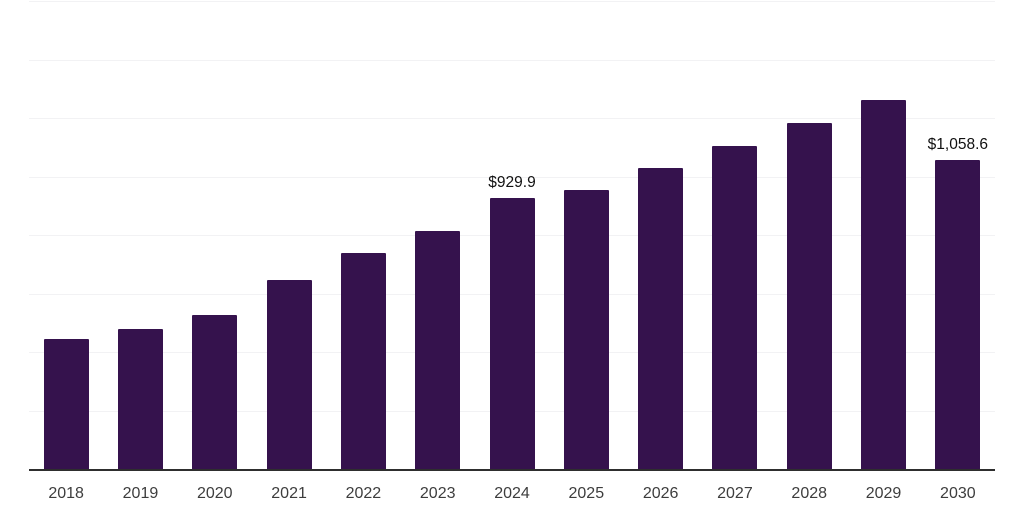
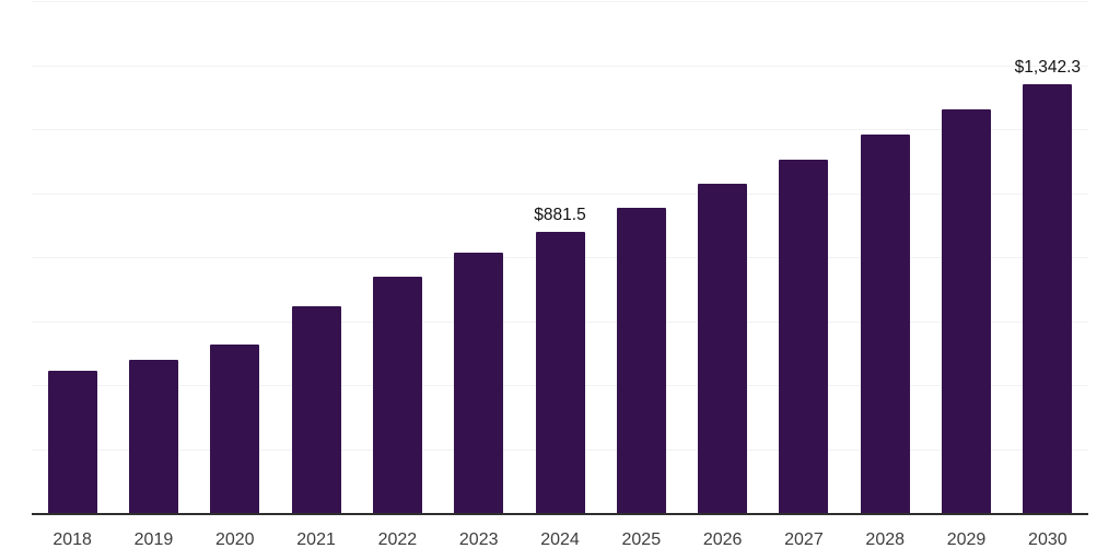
2024: $929.9 -> $881.5
2030: $1,058.6 -> $1,342.3
